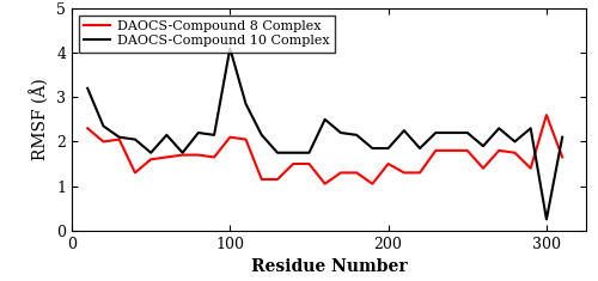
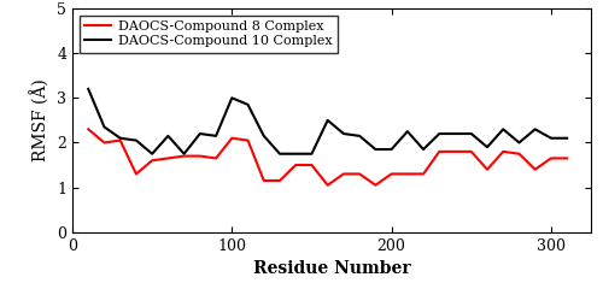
DAOCS-Compound 10 Complex/100: 4.10 -> 3.00
DAOCS-Compound 8 Complex/200: 1.50 -> 1.30
DAOCS-Compound 8 Complex/300: 2.60 -> 1.65
DAOCS-Compound 10 Complex/300: 0.25 -> 2.10
